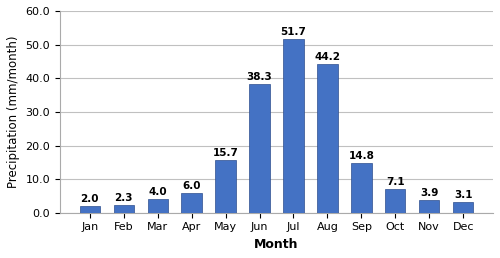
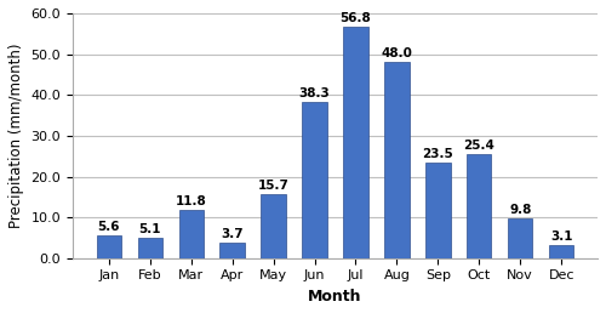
Jan: 2.0 -> 5.6
Feb: 2.3 -> 5.1
Mar: 4.0 -> 11.8
Apr: 6.0 -> 3.7
Jul: 51.7 -> 56.8
Aug: 44.2 -> 48.0
Sep: 14.8 -> 23.5
Oct: 7.1 -> 25.4
Nov: 3.9 -> 9.8
